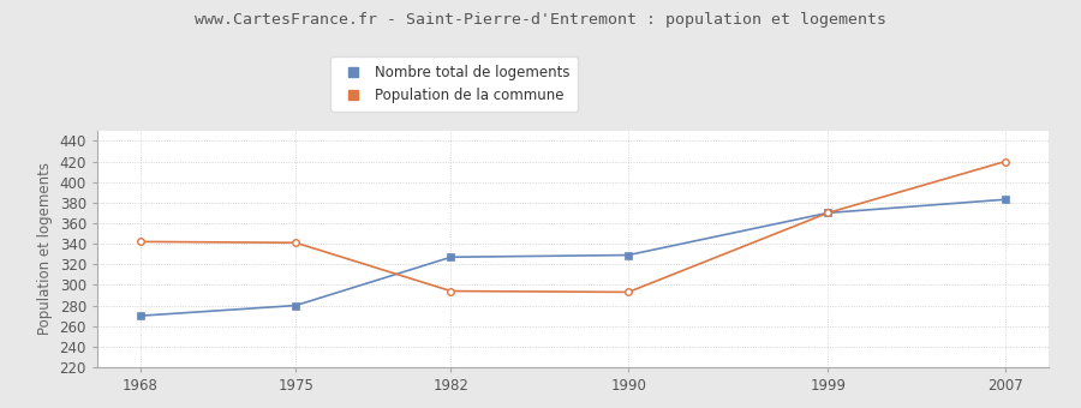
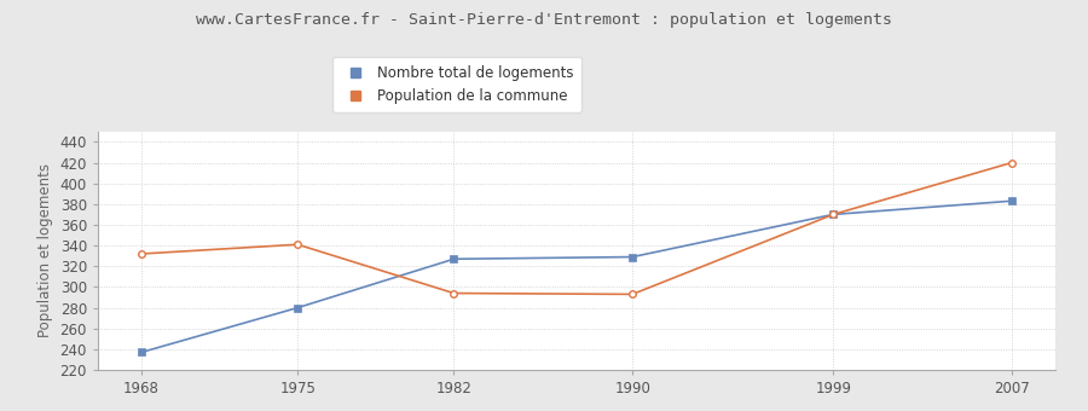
Nombre total de logements/1968: 270 -> 237
Population de la commune/1968: 342 -> 332
